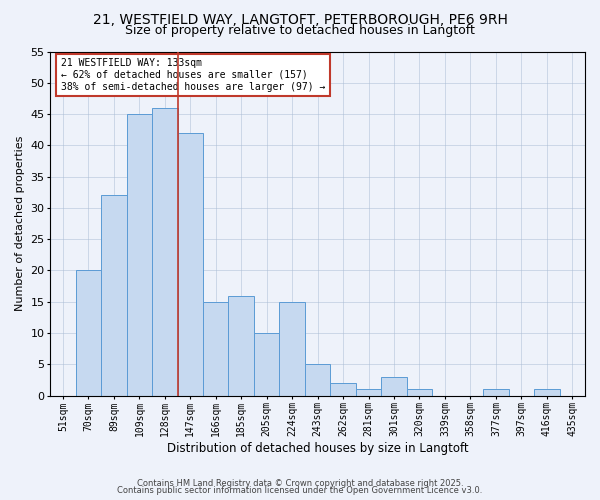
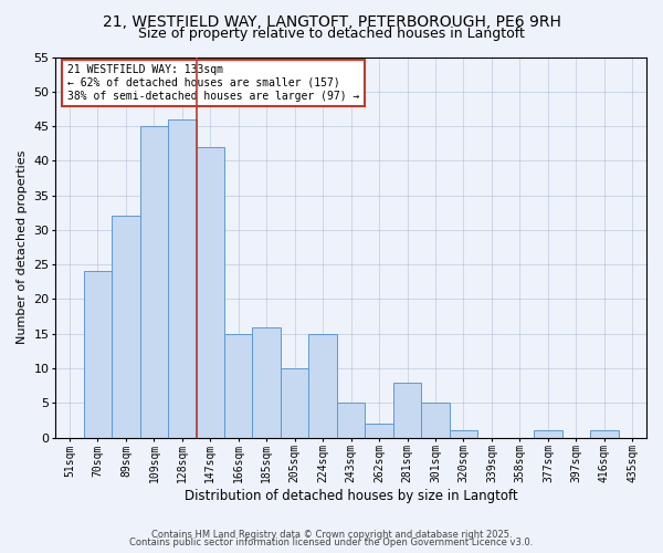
70sqm: 20 -> 24
281sqm: 1 -> 8
301sqm: 3 -> 5
